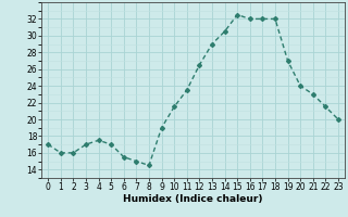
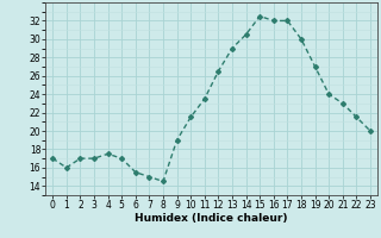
2: 16.0 -> 17.0
18: 32.0 -> 30.0
